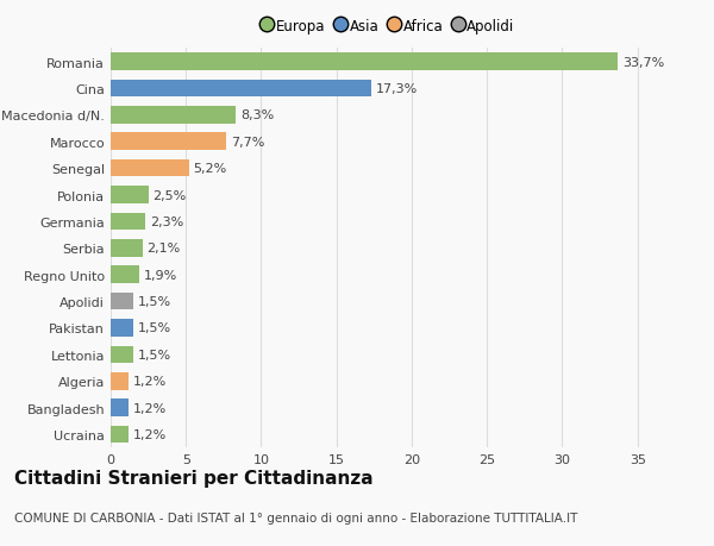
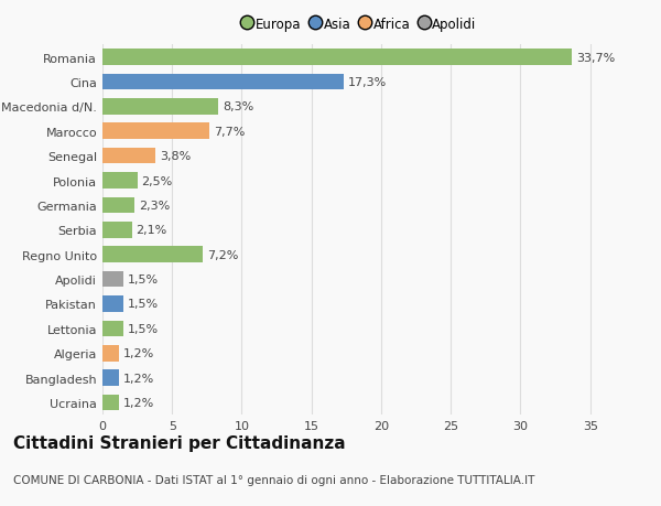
Senegal: 5,2% -> 3,8%
Regno Unito: 1,9% -> 7,2%
